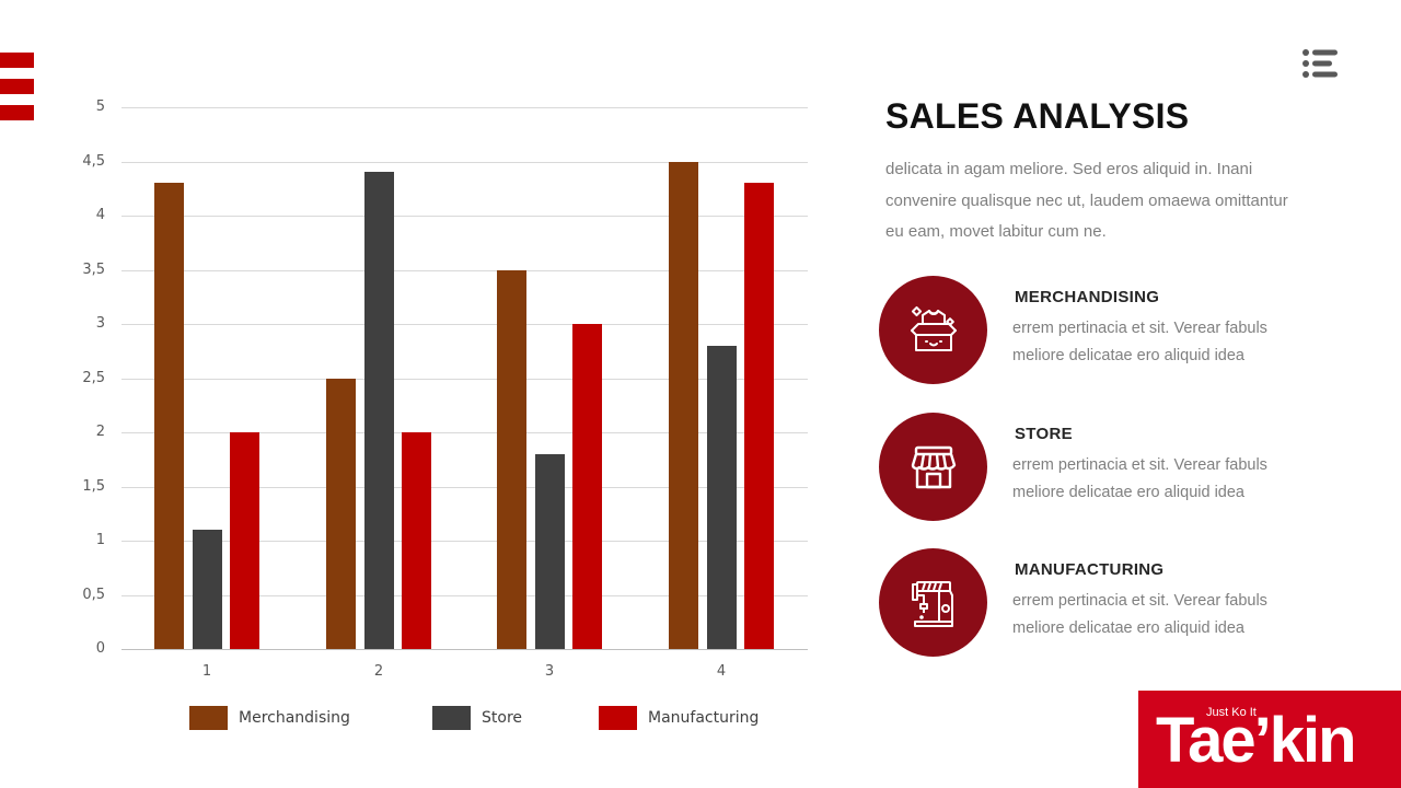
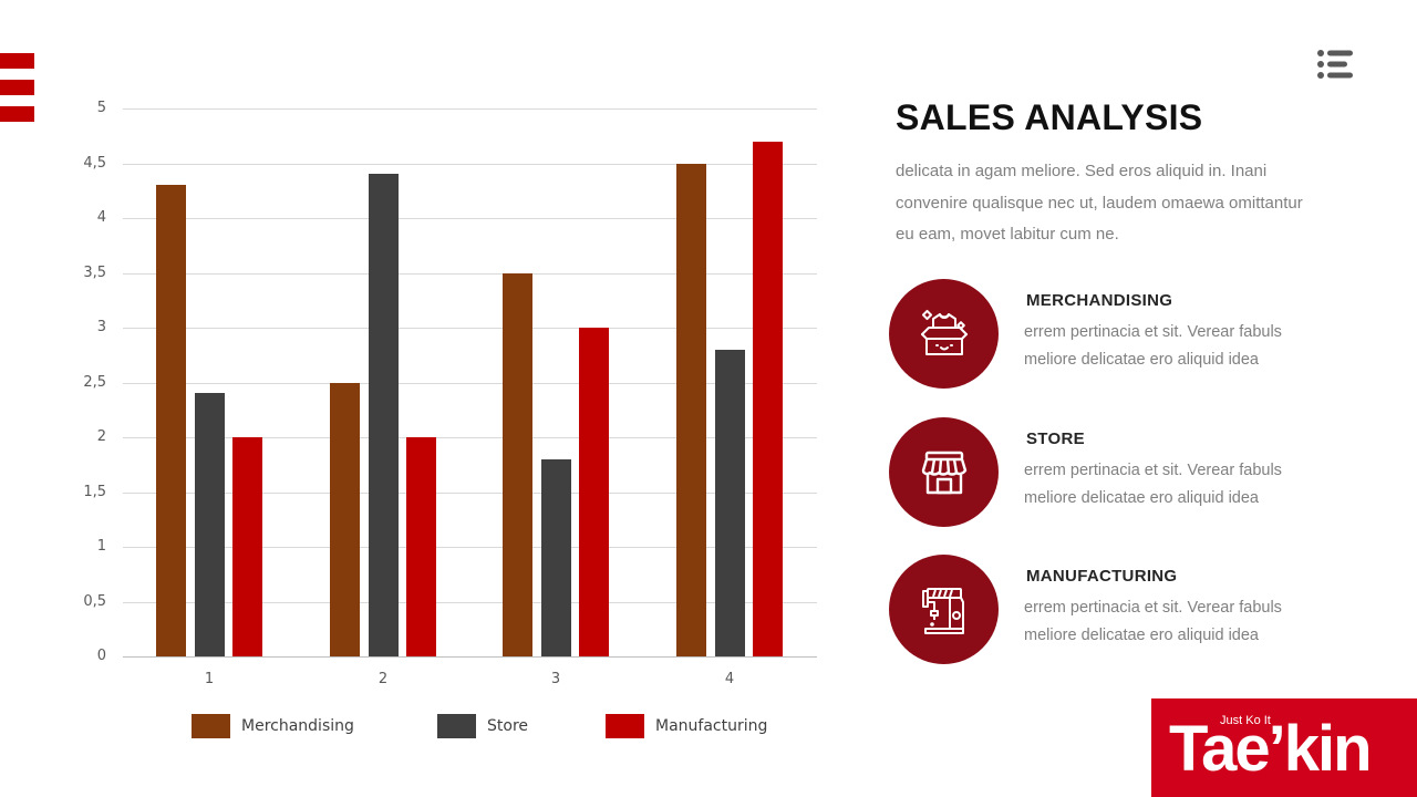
Store/1: 1,1 -> 2,4
Manufacturing/4: 4,3 -> 4,7
